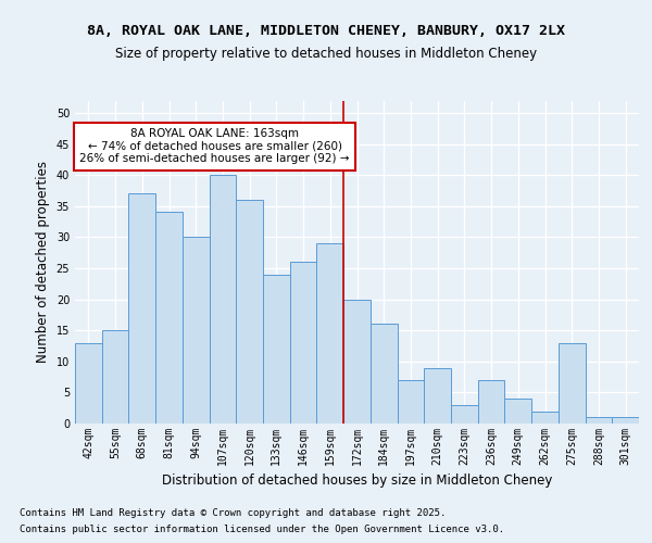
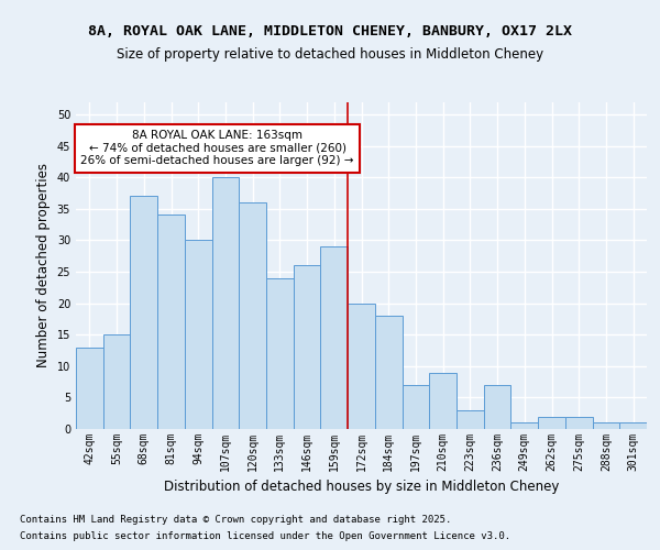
184sqm: 16 -> 18
249sqm: 4 -> 1
275sqm: 13 -> 2
